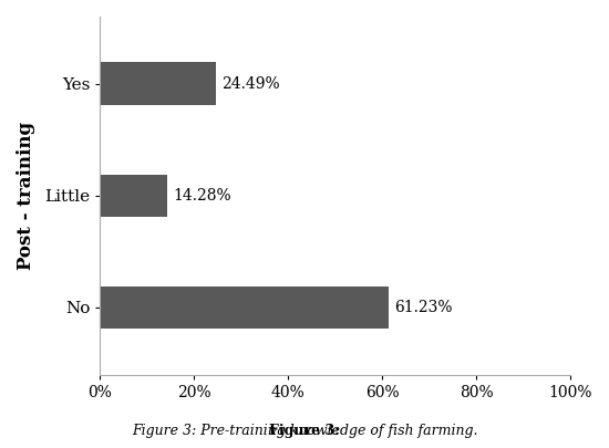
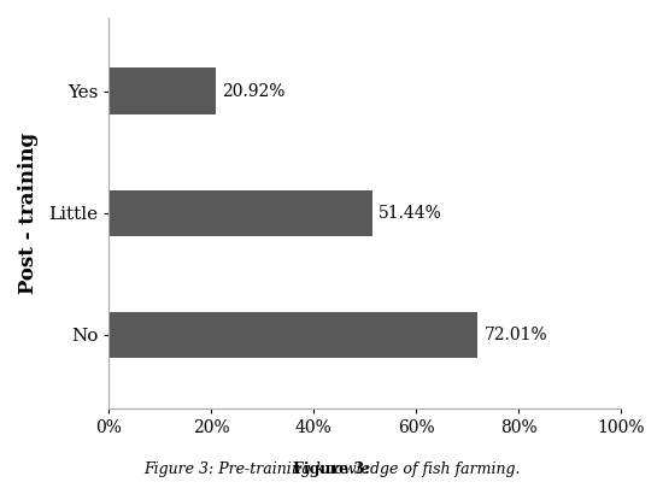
Yes: 24.49% -> 20.92%
Little: 14.28% -> 51.44%
No: 61.23% -> 72.01%
